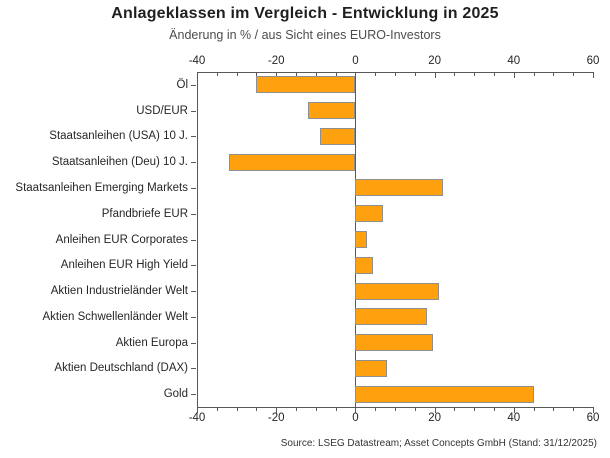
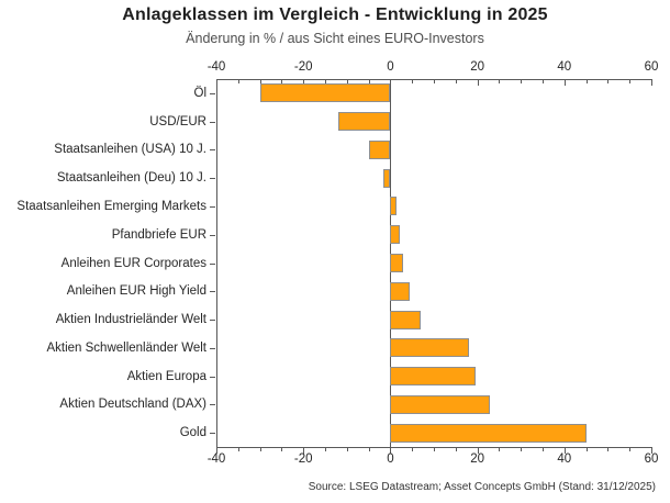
Öl: -25 -> -30
Staatsanleihen (USA) 10 J.: -9 -> -5
Staatsanleihen (Deu) 10 J.: -32 -> -2
Staatsanleihen Emerging Markets: 22 -> 1
Pfandbriefe EUR: 7 -> 2
Aktien Industrieländer Welt: 21 -> 7
Aktien Deutschland (DAX): 8 -> 23
